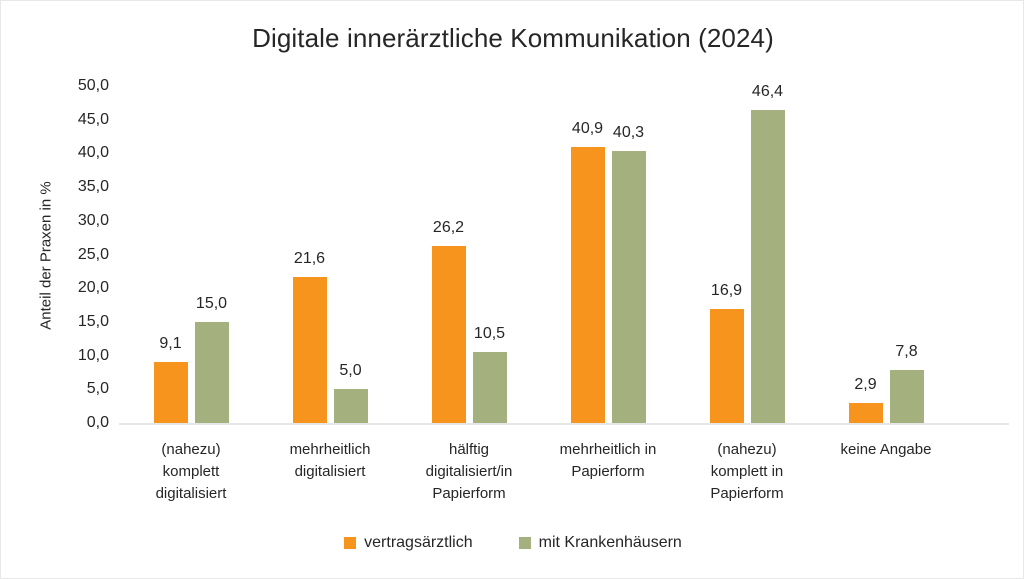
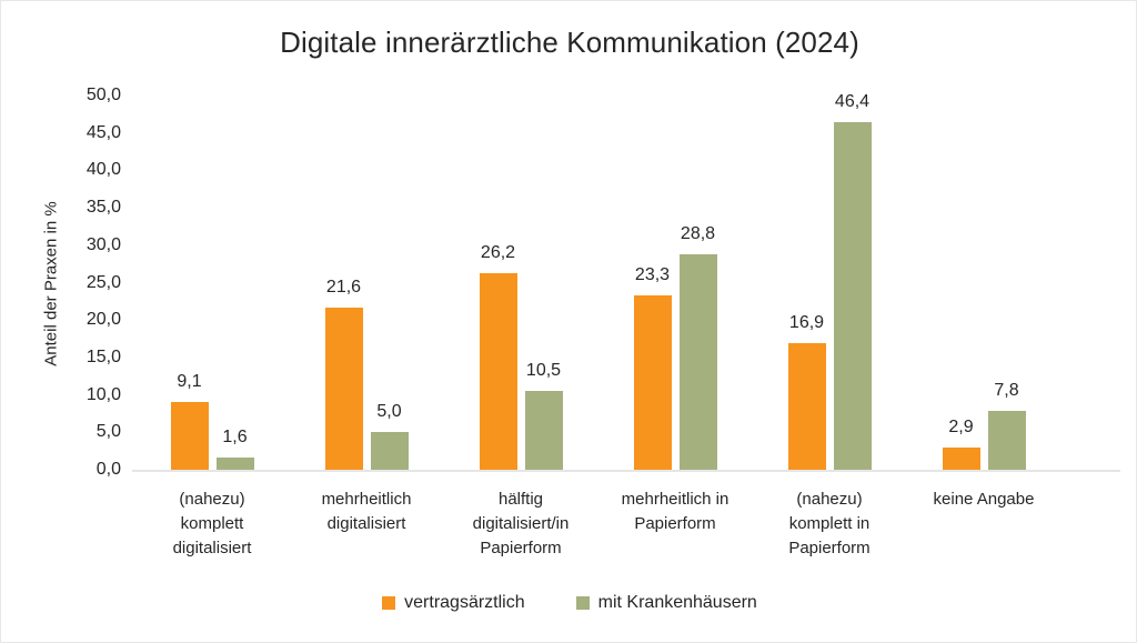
mit Krankenhäusern/(nahezu) komplett digitalisiert: 15,0 -> 1,6
vertragsärztlich/mehrheitlich in Papierform: 40,9 -> 23,3
mit Krankenhäusern/mehrheitlich in Papierform: 40,3 -> 28,8
